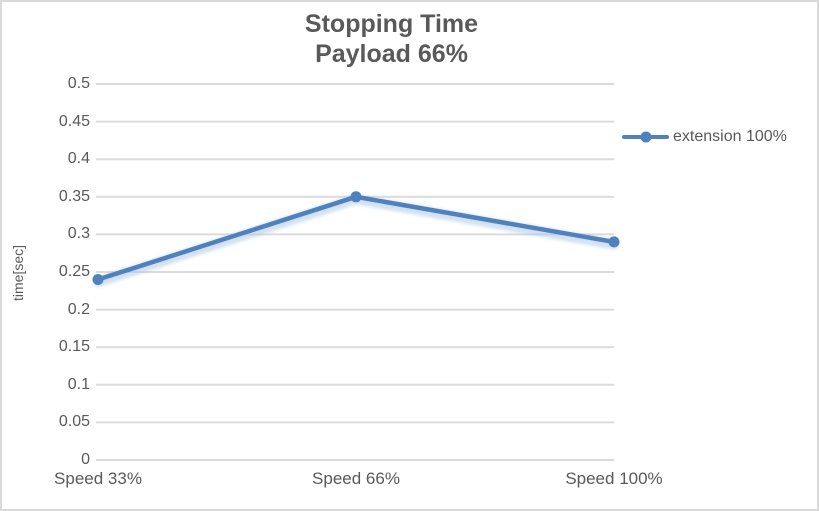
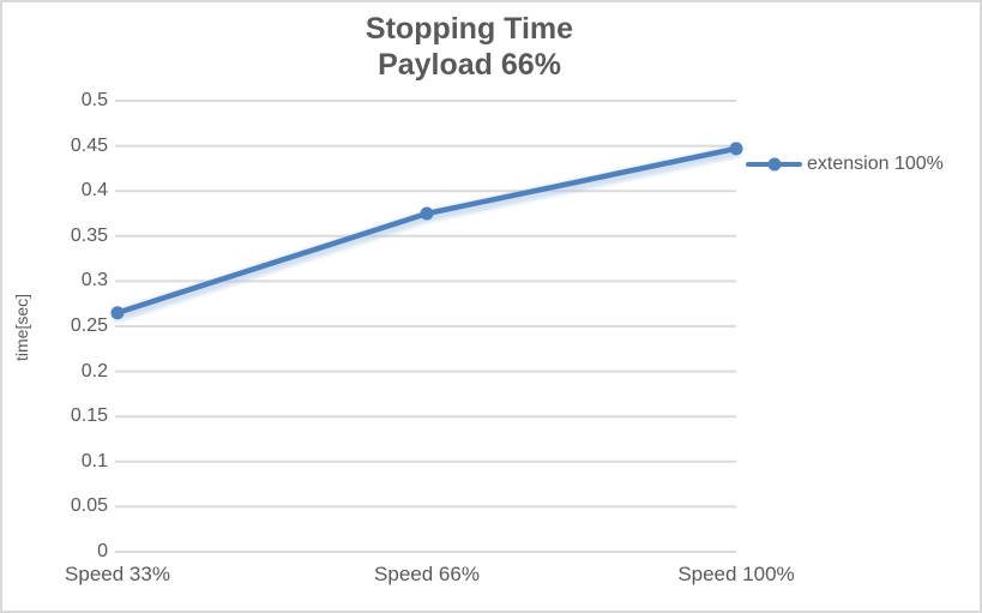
Speed 33%: 0.24 -> 0.27
Speed 66%: 0.35 -> 0.38
Speed 100%: 0.29 -> 0.45
